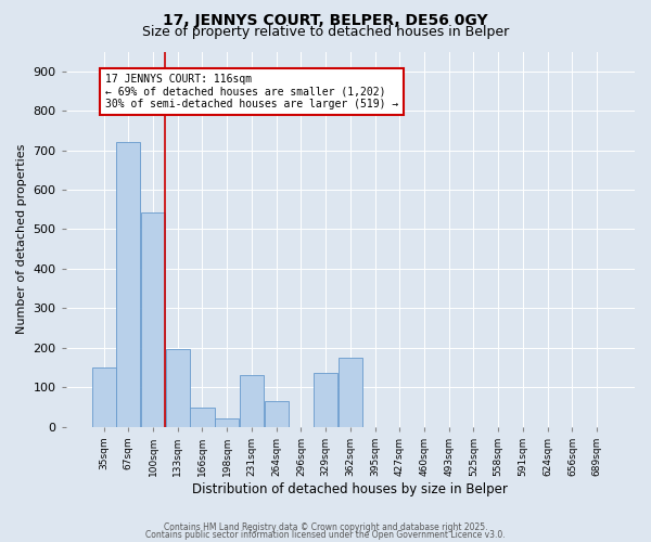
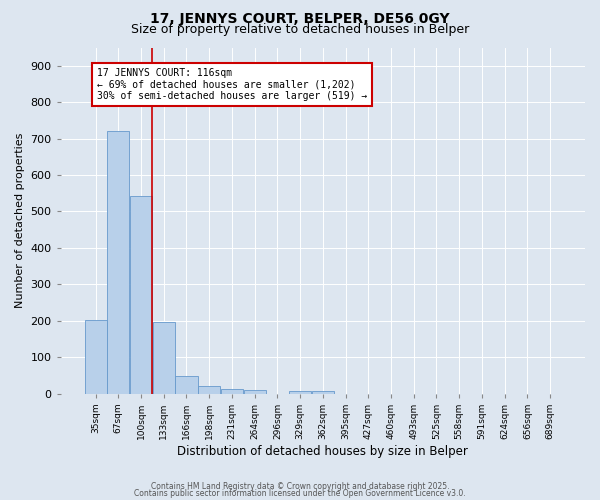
35sqm: 150 -> 203
231sqm: 130 -> 13
264sqm: 65 -> 10
329sqm: 135 -> 7
362sqm: 175 -> 7
